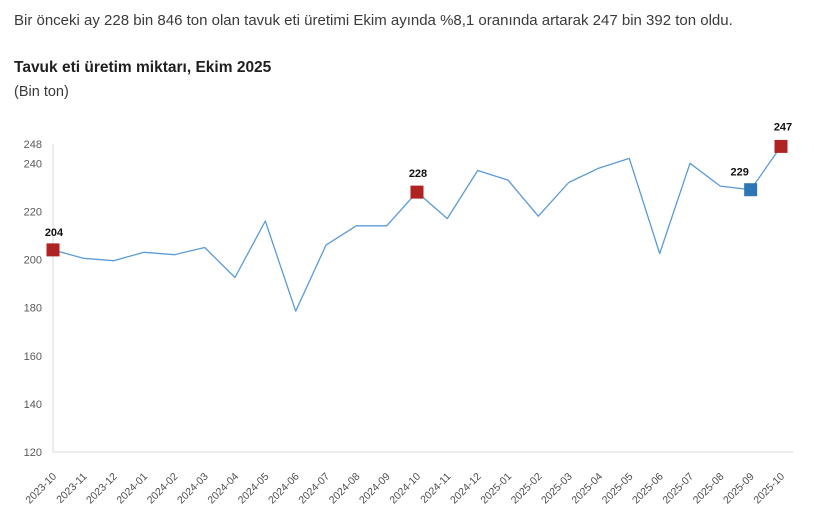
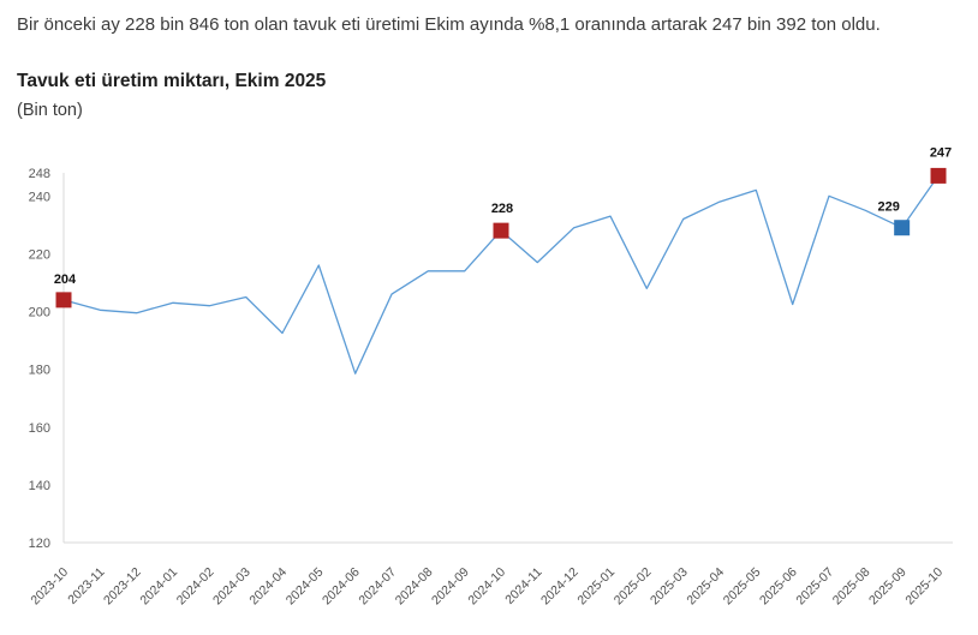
2024-12: 237 -> 229
2025-02: 218 -> 208
2025-08: 230 -> 235
